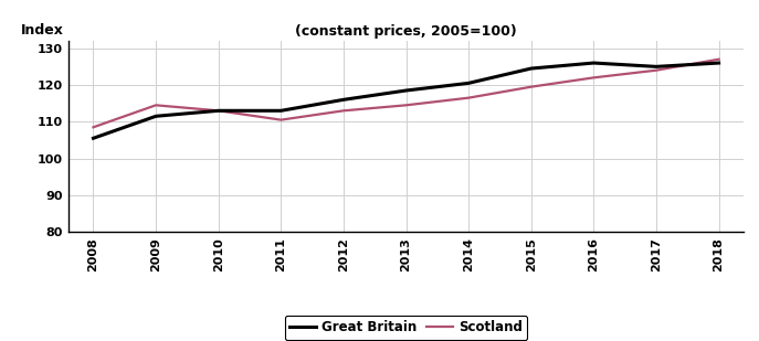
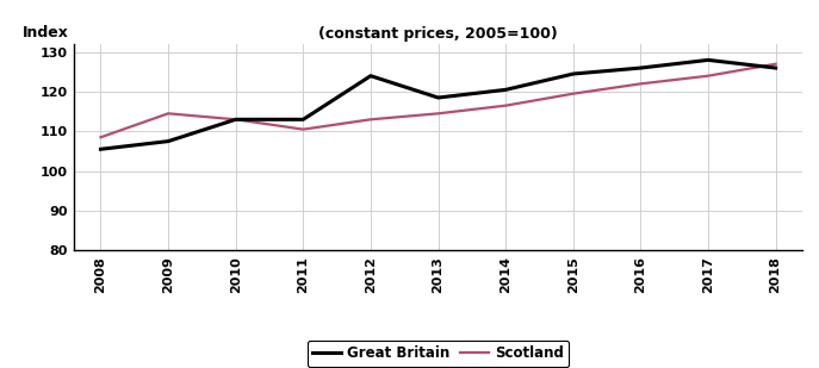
Great Britain/2009: 111.5 -> 107.5
Great Britain/2012: 116.0 -> 124.0
Great Britain/2017: 125.0 -> 128.0
